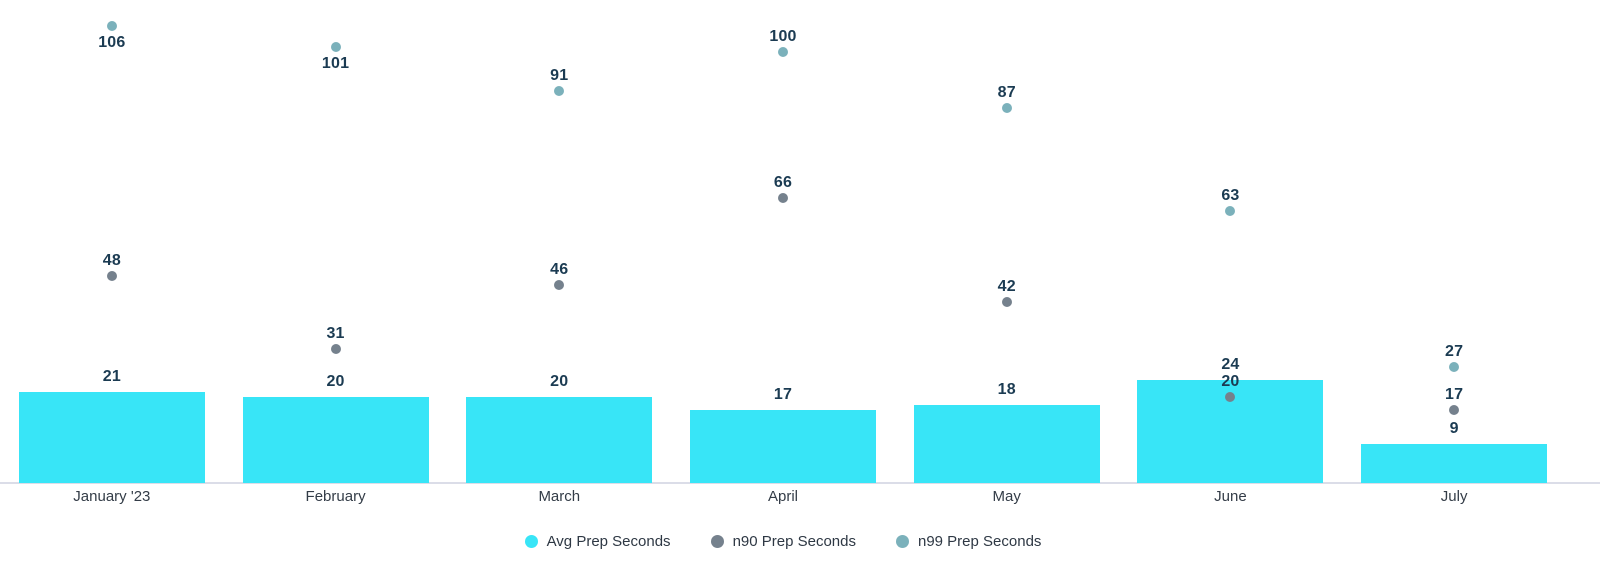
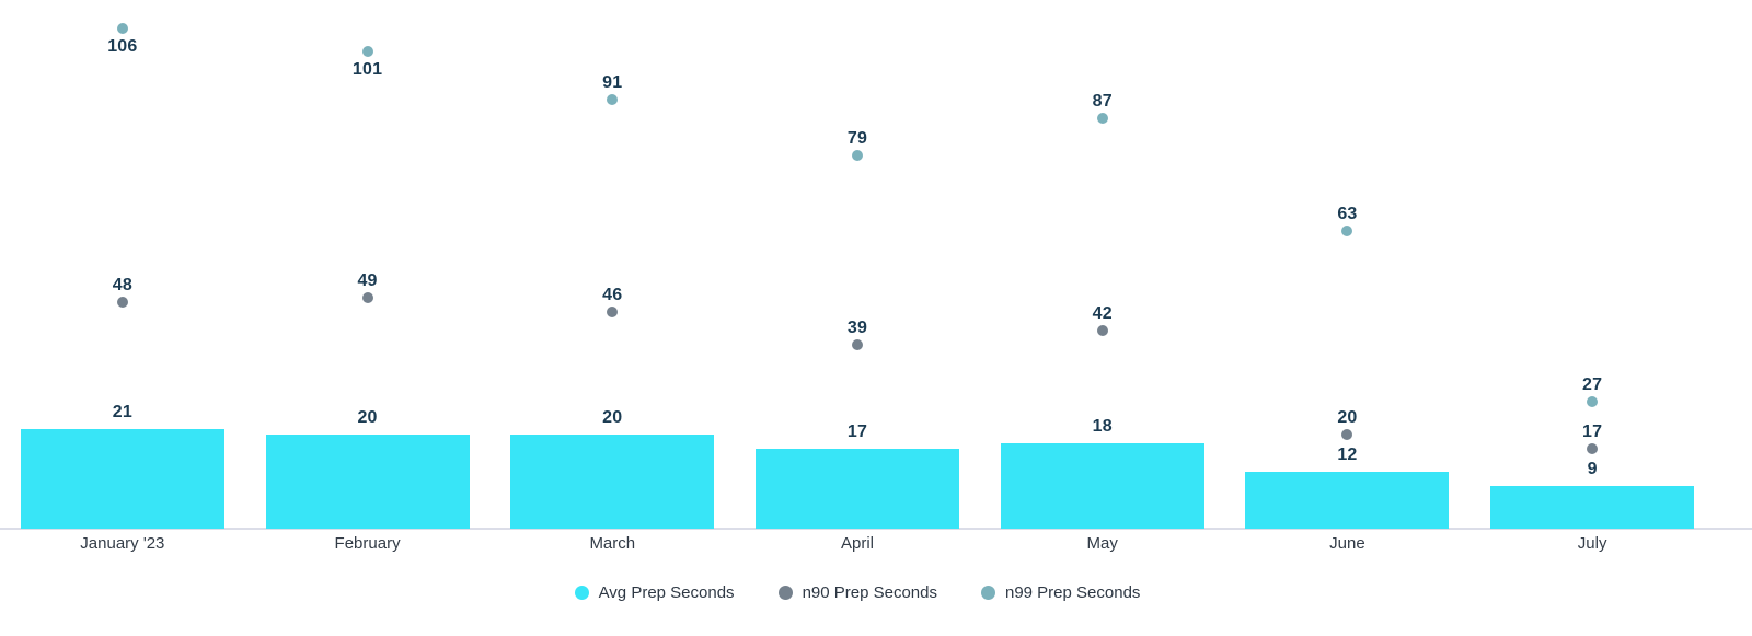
n90 Prep Seconds/February: 31 -> 49
n90 Prep Seconds/April: 66 -> 39
n99 Prep Seconds/April: 100 -> 79
Avg Prep Seconds/June: 24 -> 12
